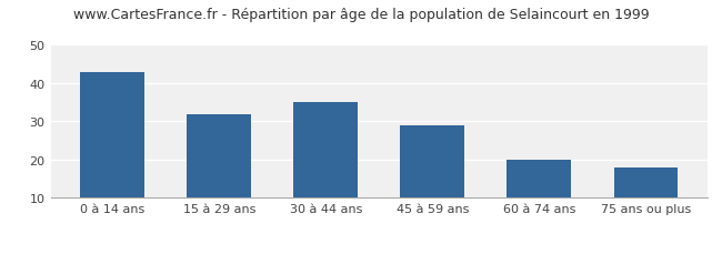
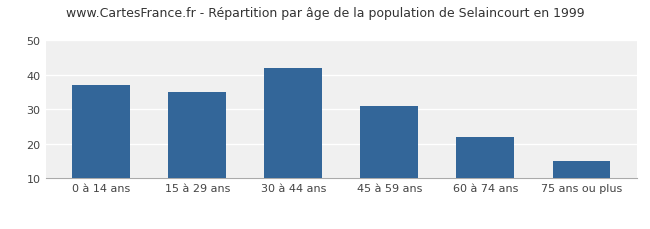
0 à 14 ans: 43 -> 37
15 à 29 ans: 32 -> 35
30 à 44 ans: 35 -> 42
45 à 59 ans: 29 -> 31
60 à 74 ans: 20 -> 22
75 ans ou plus: 18 -> 15
